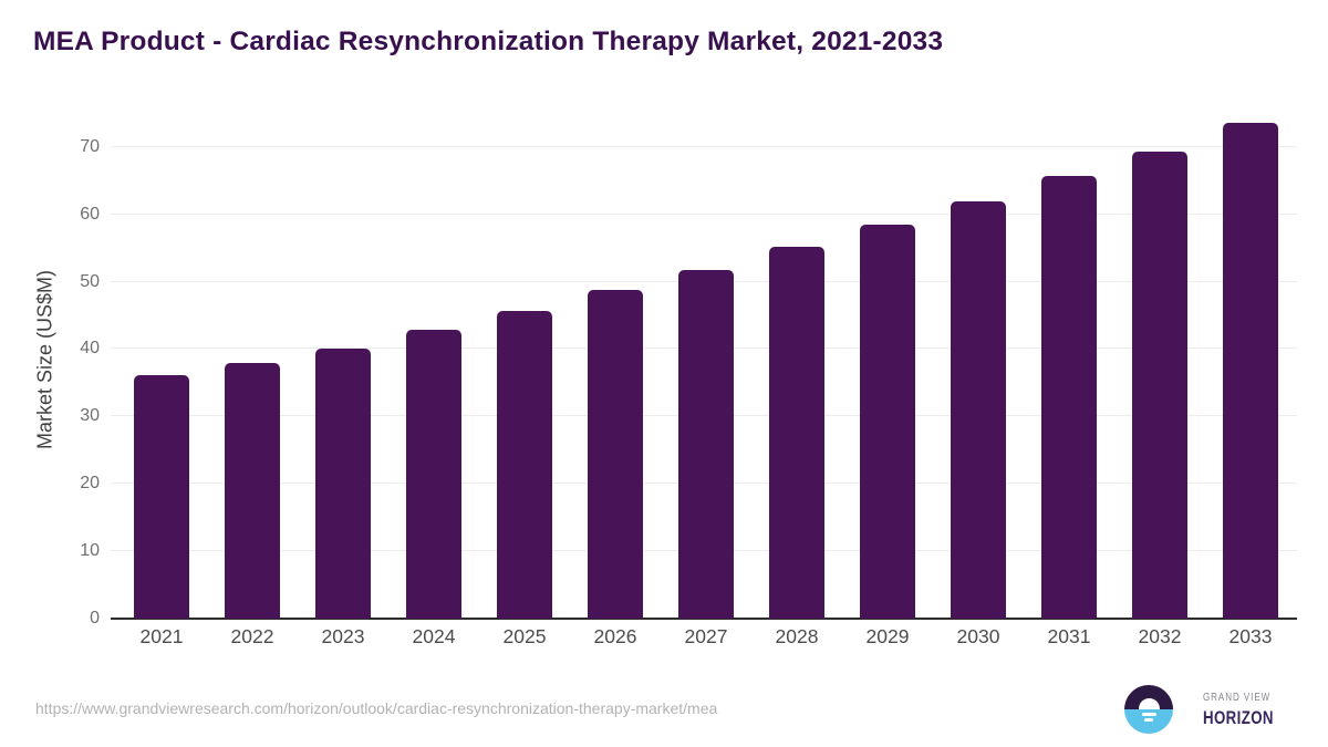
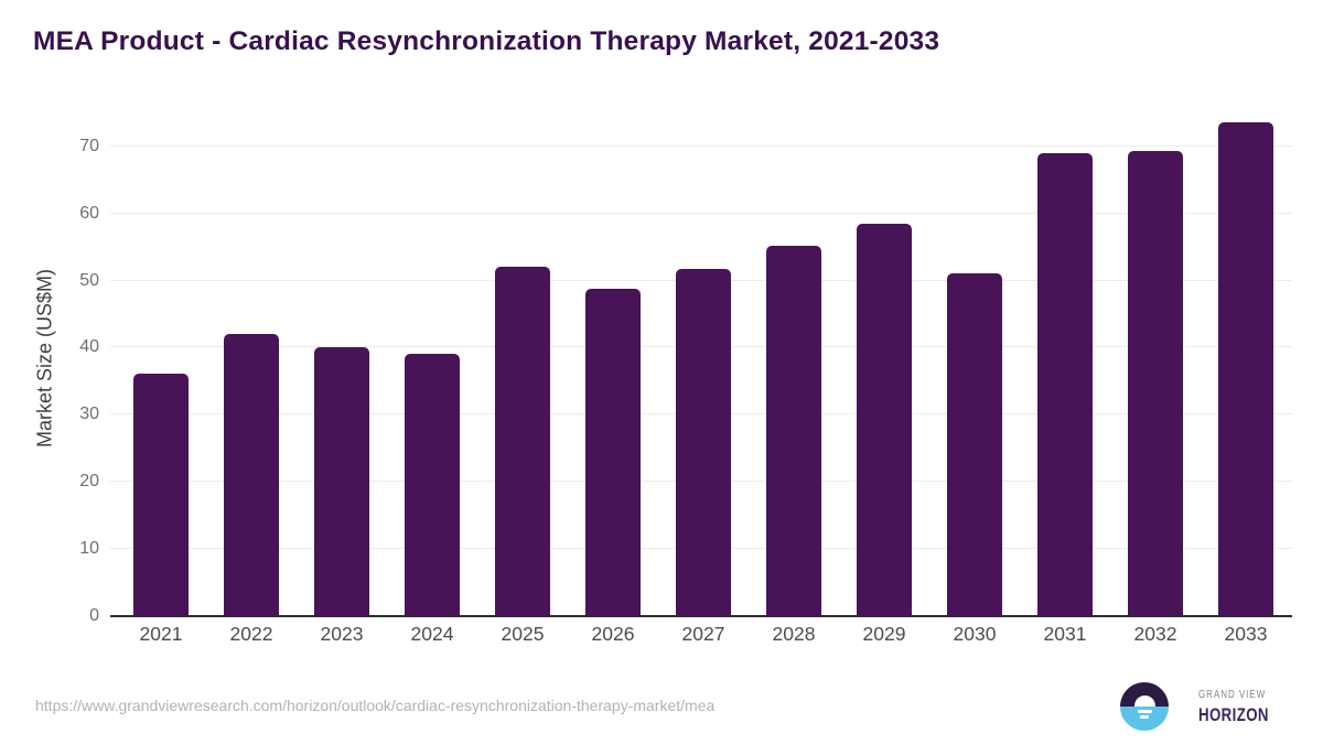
2022: 38 -> 42
2024: 43 -> 39
2025: 46 -> 52
2030: 62 -> 51
2031: 66 -> 69
